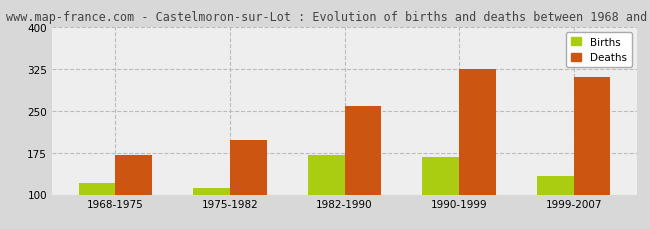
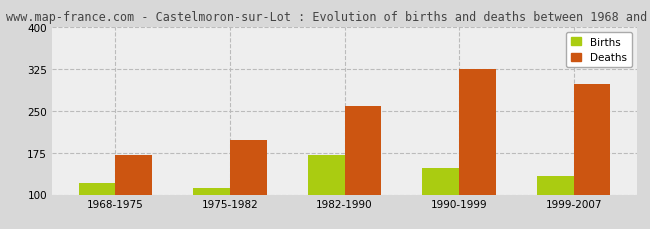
Births/1990-1999: 167 -> 148
Deaths/1999-2007: 310 -> 298
